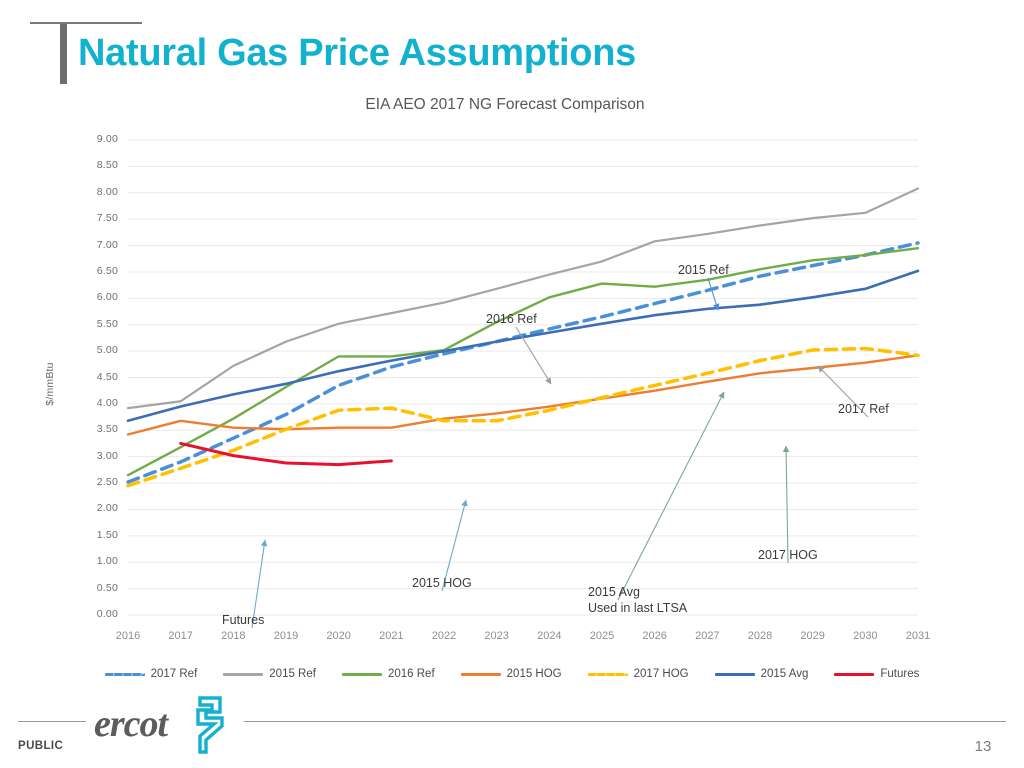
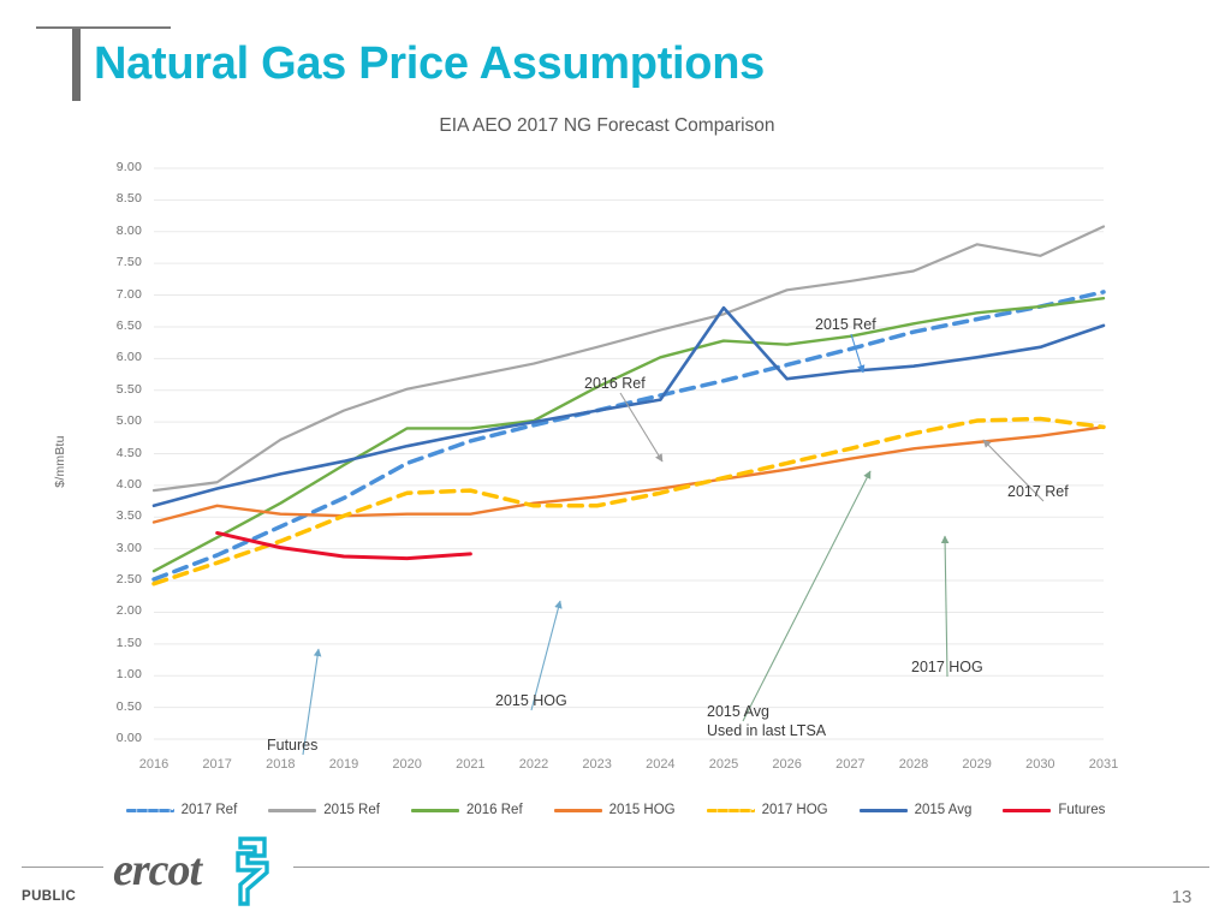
2015 Avg/2025: 5.5 -> 6.8
2015 Ref/2029: 7.5 -> 7.8
